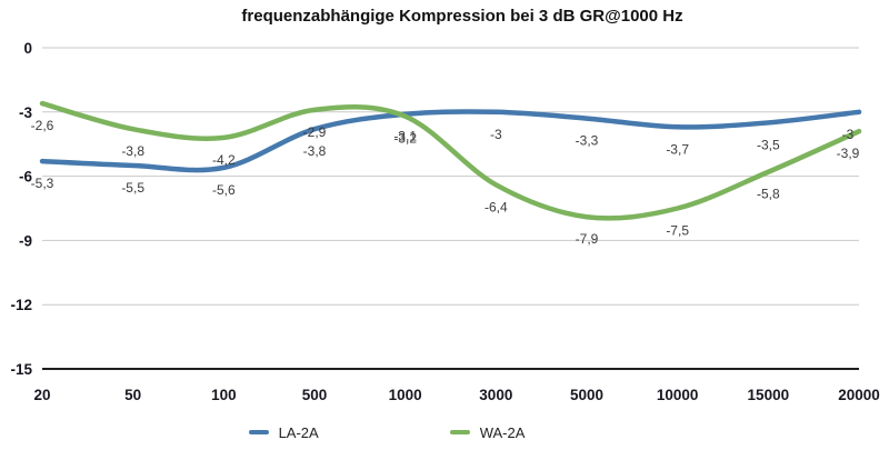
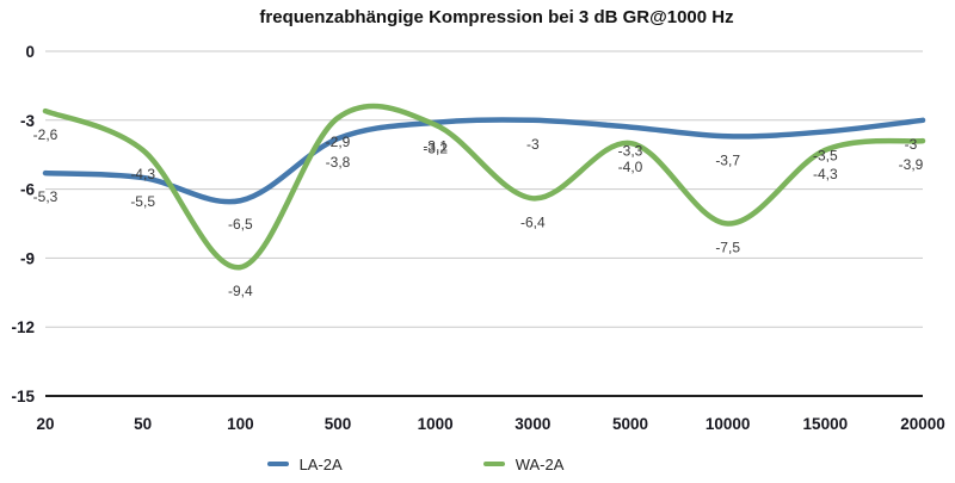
WA-2A/50: -3,8 -> -4,3
LA-2A/100: -5,6 -> -6,5
WA-2A/100: -4,2 -> -9,4
WA-2A/5000: -7,9 -> -4,0
WA-2A/15000: -5,8 -> -4,3
